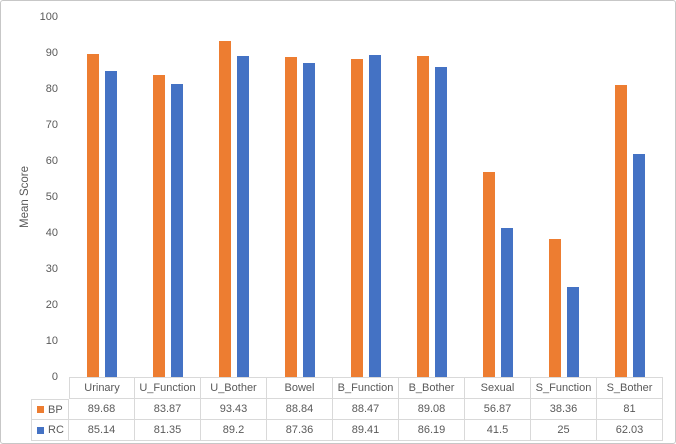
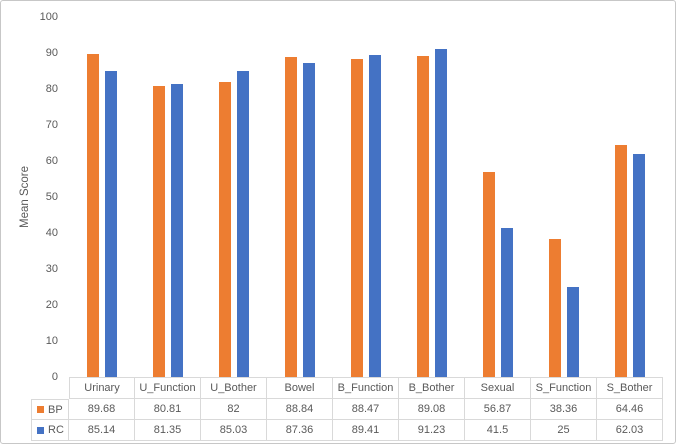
BP/U_Function: 83.87 -> 80.81
BP/U_Bother: 93.43 -> 82
RC/U_Bother: 89.2 -> 85.03
RC/B_Bother: 86.19 -> 91.23
BP/S_Bother: 81 -> 64.46
